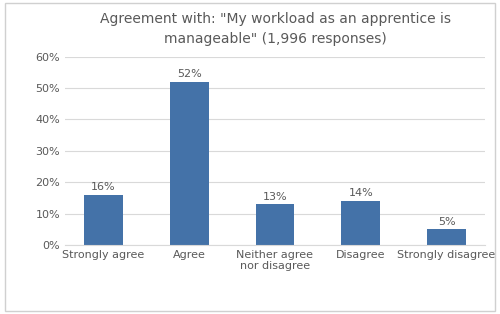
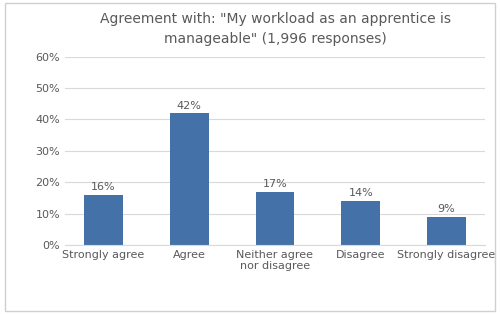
Agree: 52% -> 42%
Neither agree nor disagree: 13% -> 17%
Strongly disagree: 5% -> 9%
